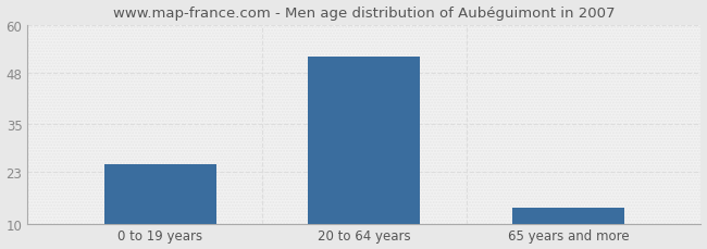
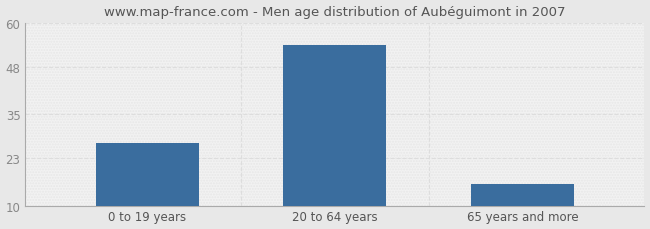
0 to 19 years: 25 -> 27
20 to 64 years: 52 -> 54
65 years and more: 14 -> 16
